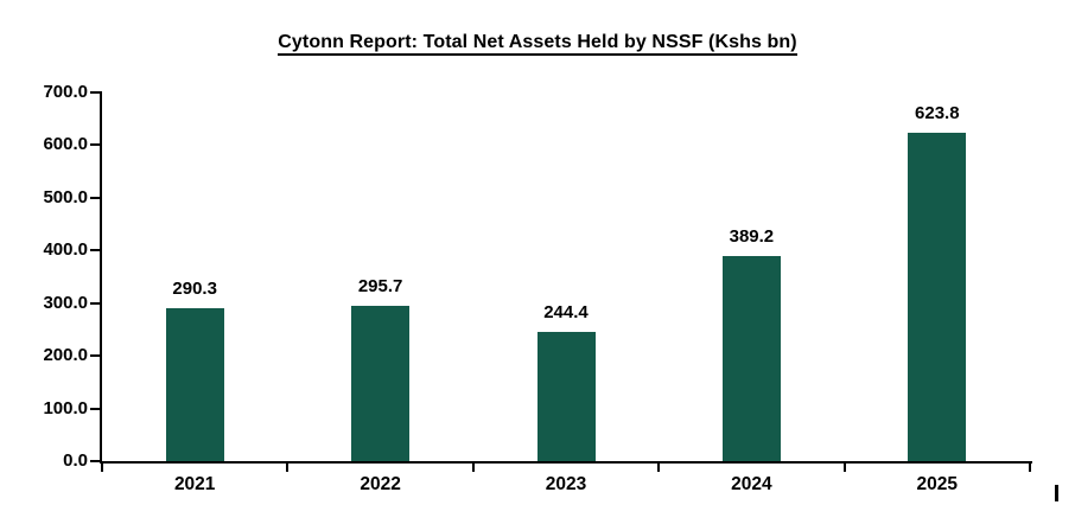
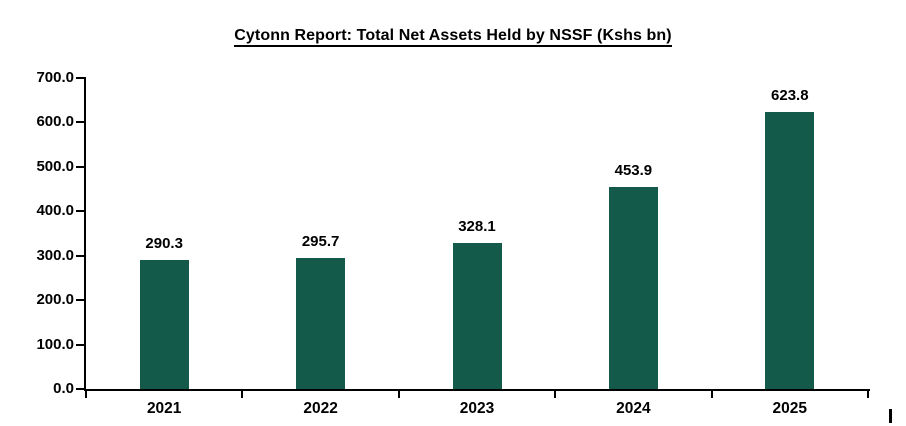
2023: 244.4 -> 328.1
2024: 389.2 -> 453.9
